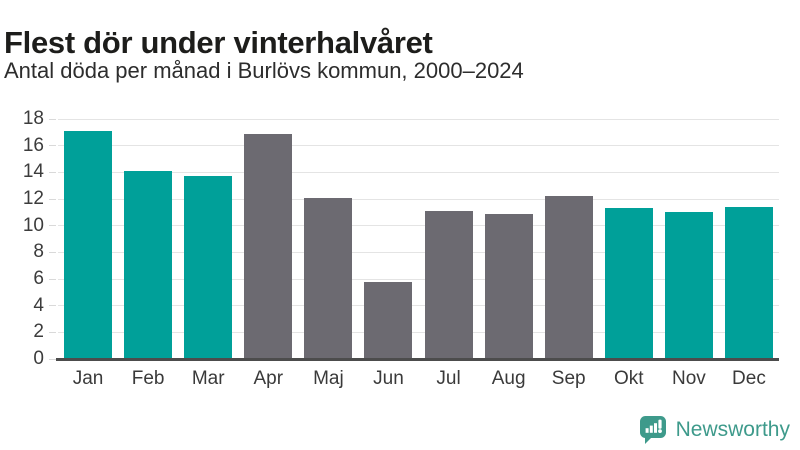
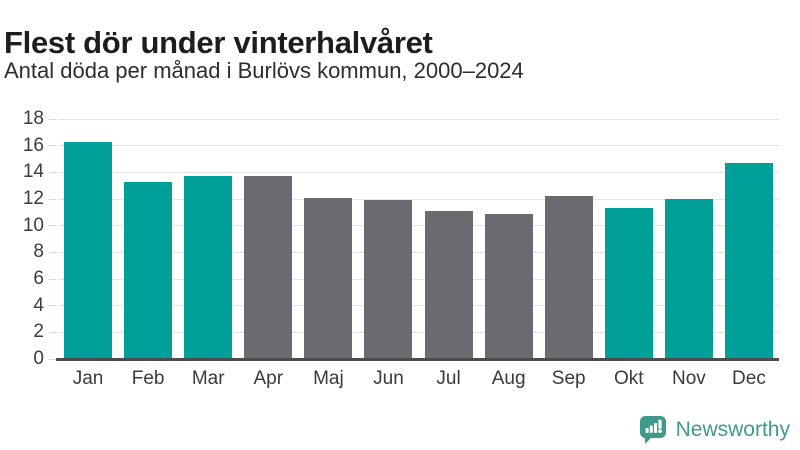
Jan: 17.1 -> 16.3
Feb: 14.1 -> 13.3
Apr: 16.9 -> 13.7
Jun: 5.8 -> 11.9
Nov: 11.0 -> 12.0
Dec: 11.4 -> 14.7
